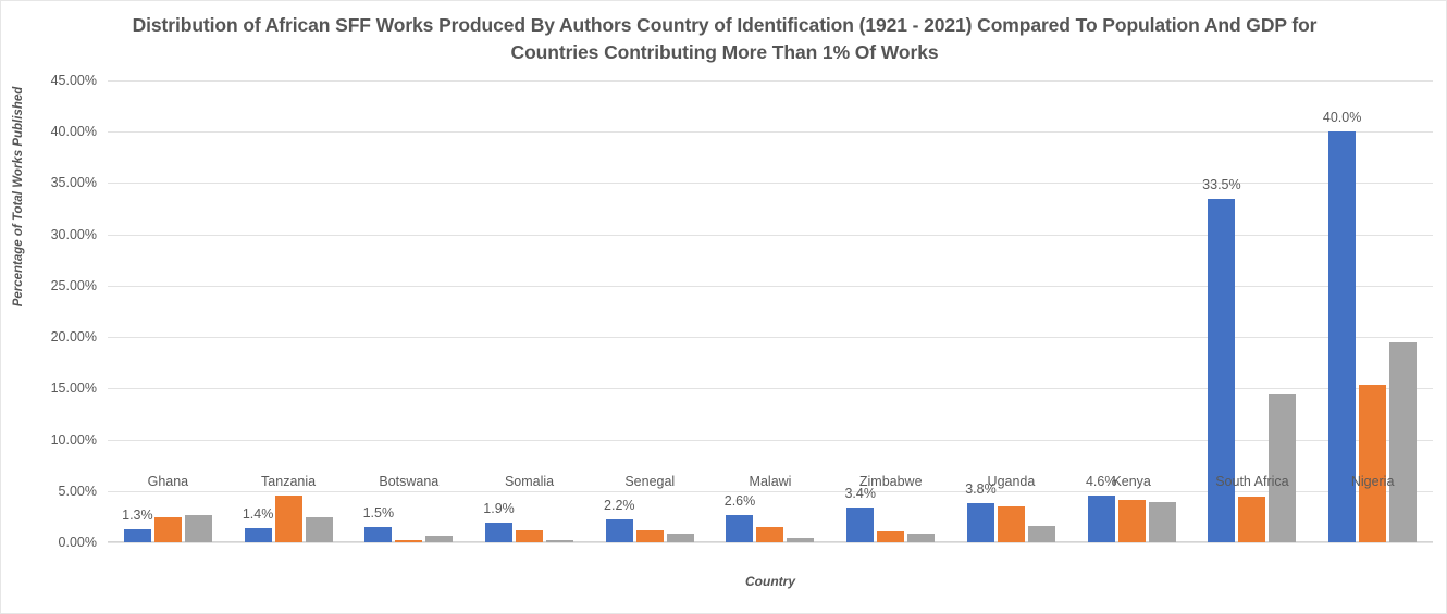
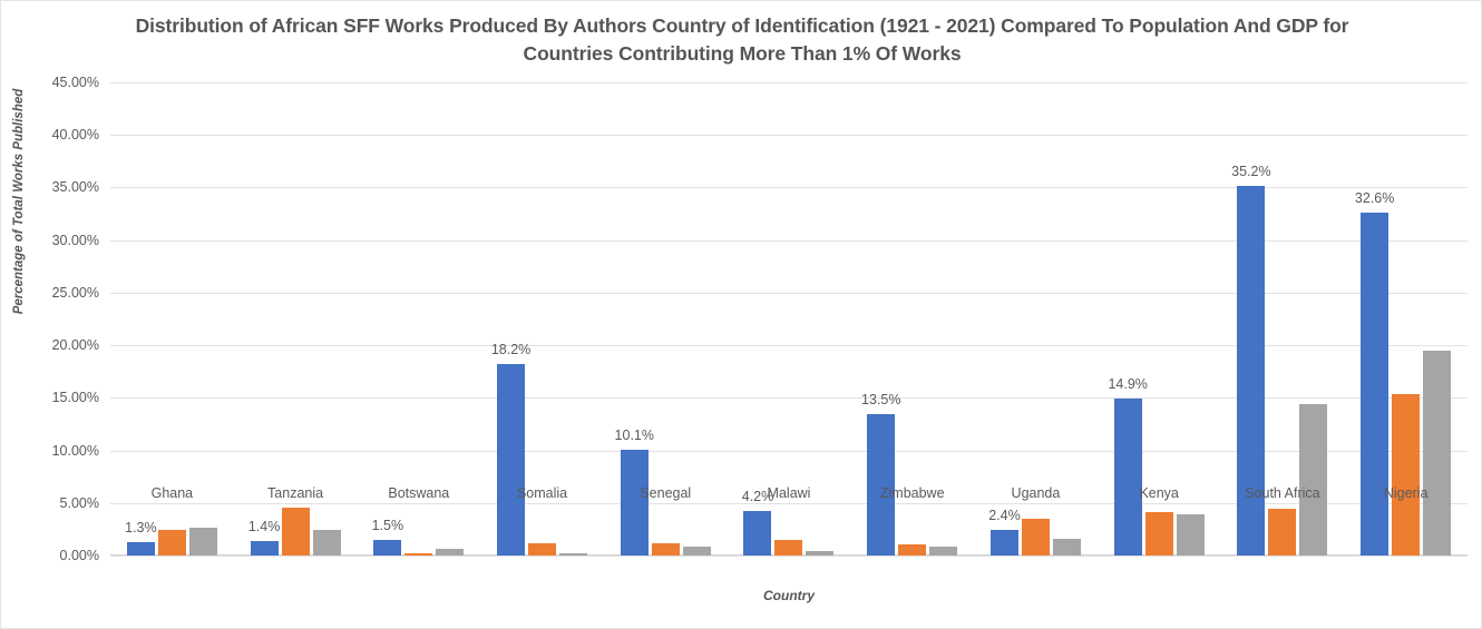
Percentage of Total Works Published/Somalia: 1.9% -> 18.2%
Percentage of Total Works Published/Senegal: 2.2% -> 10.1%
Percentage of Total Works Published/Malawi: 2.6% -> 4.2%
Percentage of Total Works Published/Zimbabwe: 3.4% -> 13.5%
Percentage of Total Works Published/Uganda: 3.8% -> 2.4%
Percentage of Total Works Published/Kenya: 4.6% -> 14.9%
Percentage of Total Works Published/South Africa: 33.5% -> 35.2%
Percentage of Total Works Published/Nigeria: 40.0% -> 32.6%
